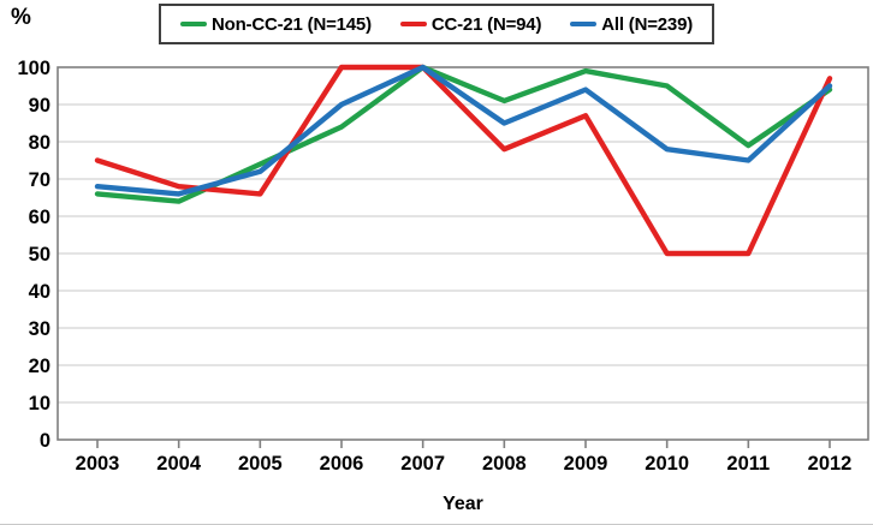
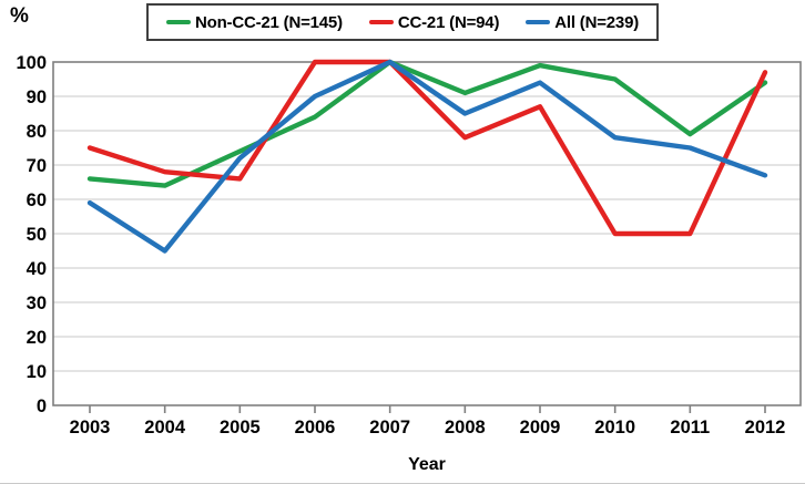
All (N=239)/2003: 68 -> 59
All (N=239)/2004: 66 -> 45
All (N=239)/2012: 95 -> 67
